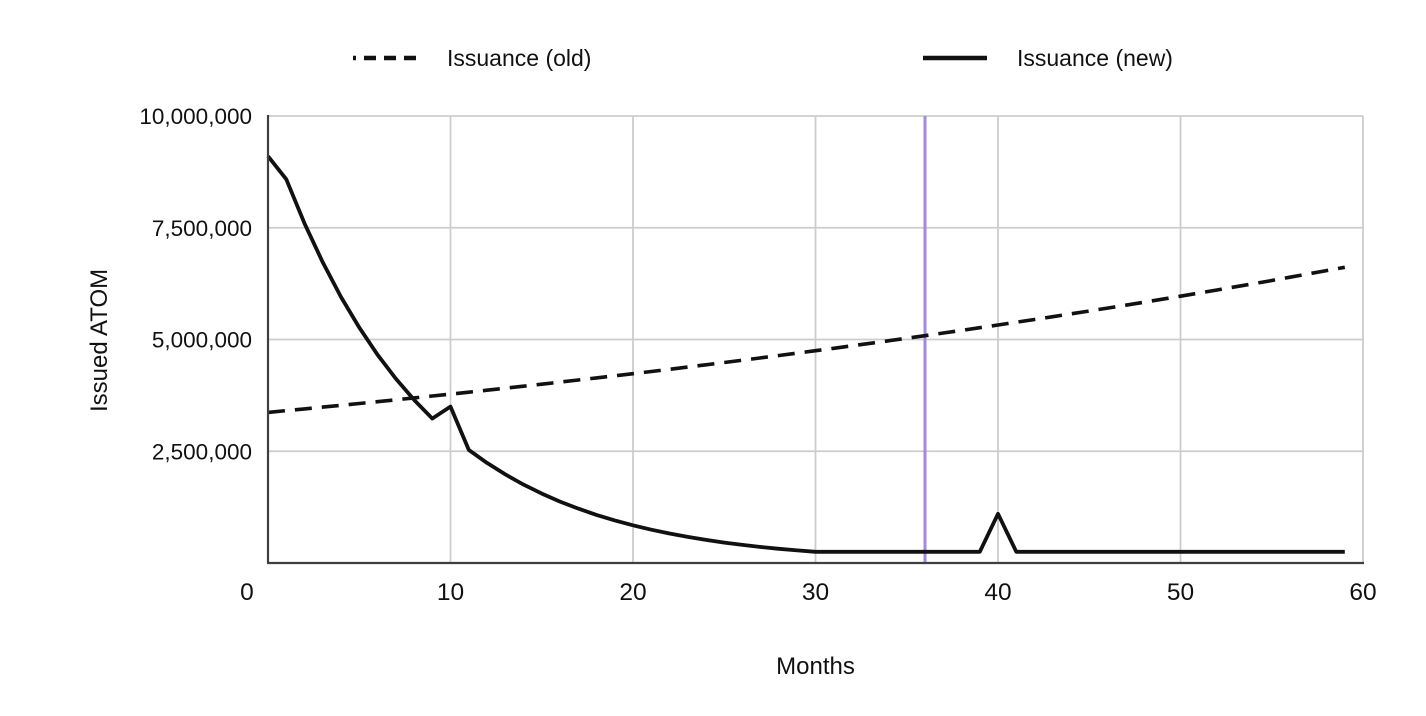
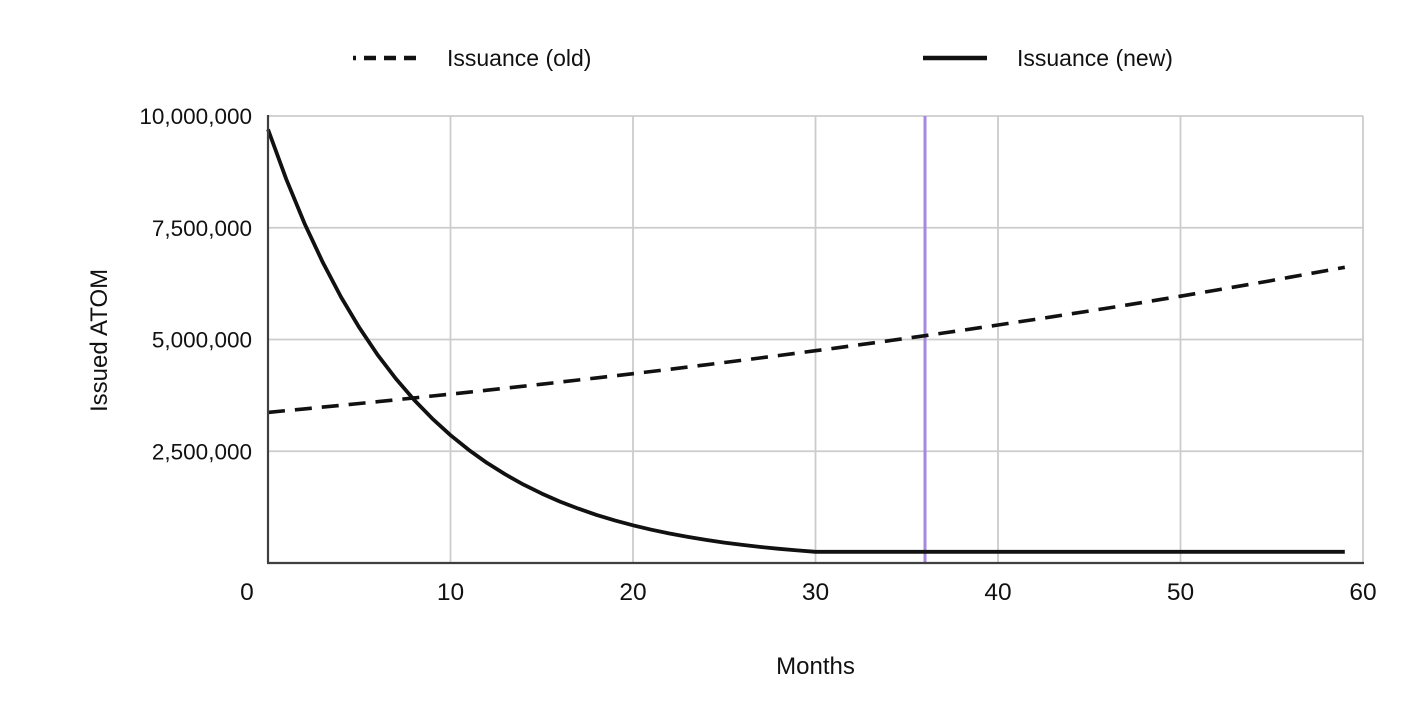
Issuance (new)/0: 9100000 -> 9700000
Issuance (new)/10: 3500000 -> 2900000
Issuance (new)/40: 1100000 -> 200000
